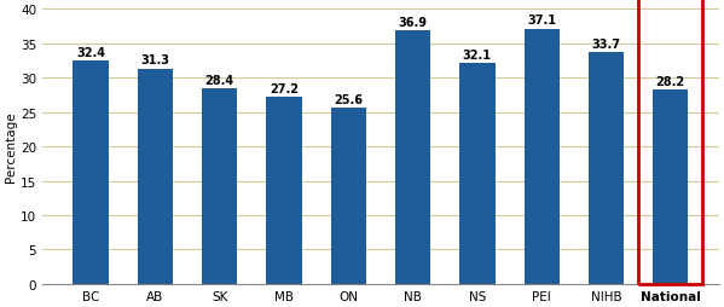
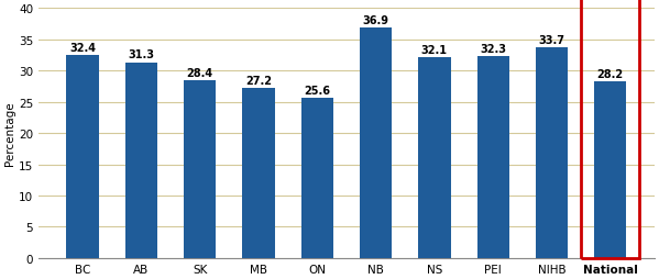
PEI: 37.1 -> 32.3
